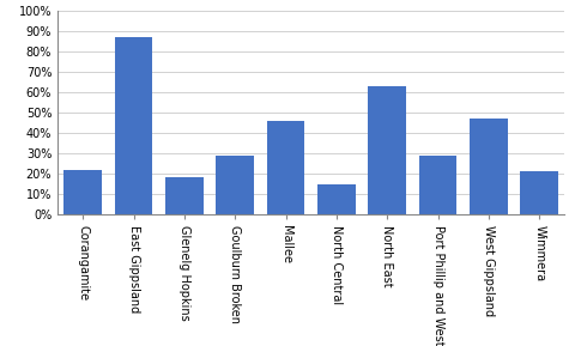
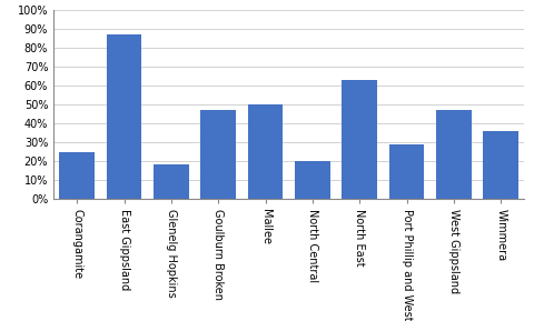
Corangamite: 22% -> 25%
Goulburn Broken: 29% -> 47%
Mallee: 46% -> 50%
North Central: 15% -> 20%
Wimmera: 21% -> 36%
